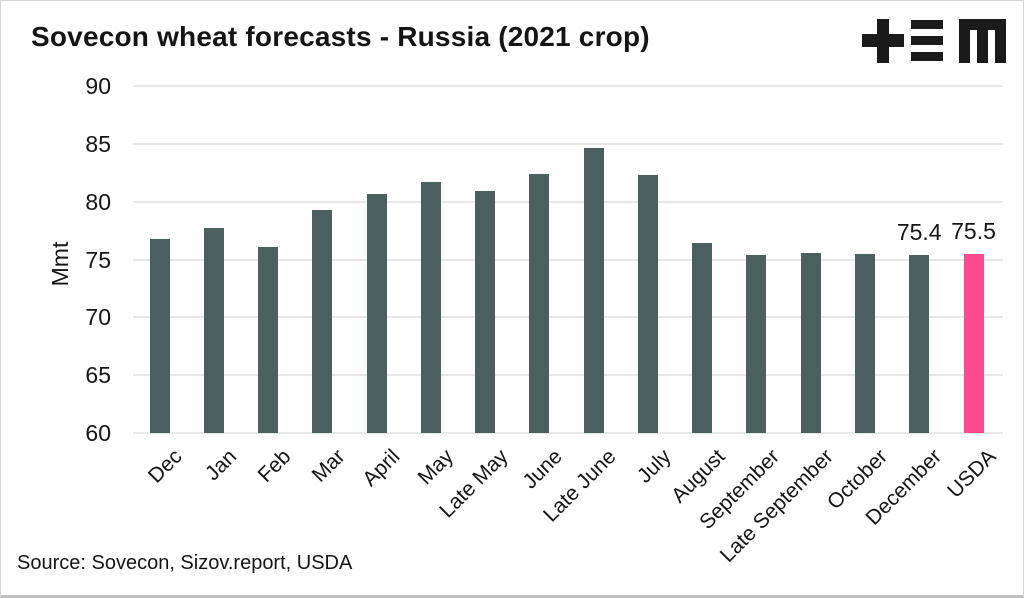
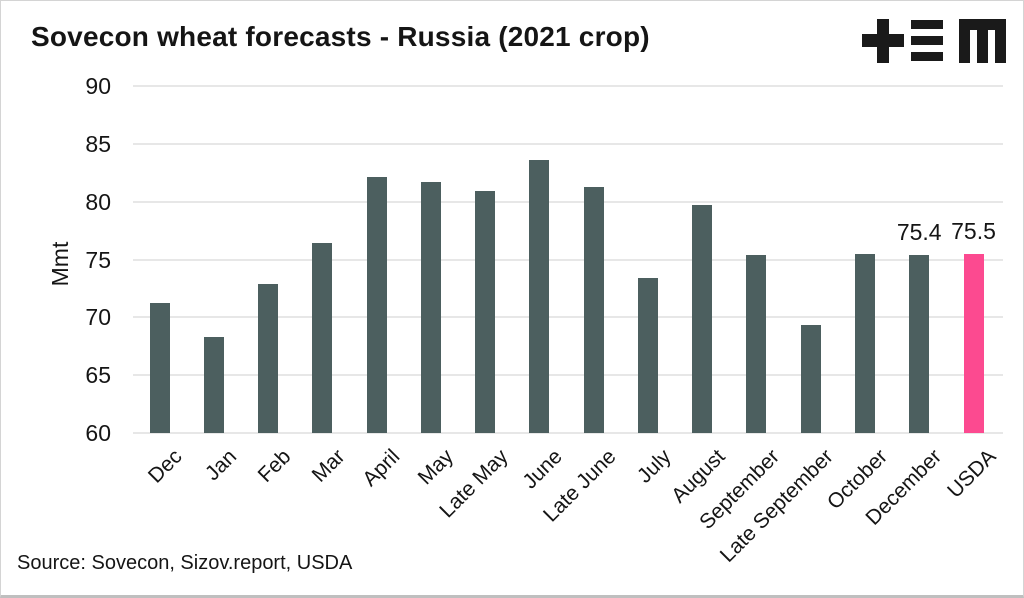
Dec: 76.8 -> 71.2
Jan: 77.7 -> 68.3
Feb: 76.1 -> 72.9
Mar: 79.3 -> 76.4
April: 80.7 -> 82.1
June: 82.4 -> 83.6
Late June: 84.6 -> 81.3
July: 82.3 -> 73.4
August: 76.4 -> 79.7
Late September: 75.6 -> 69.3
